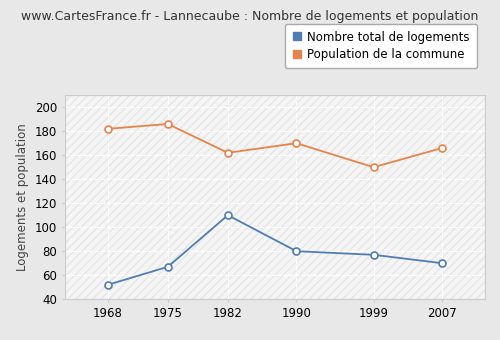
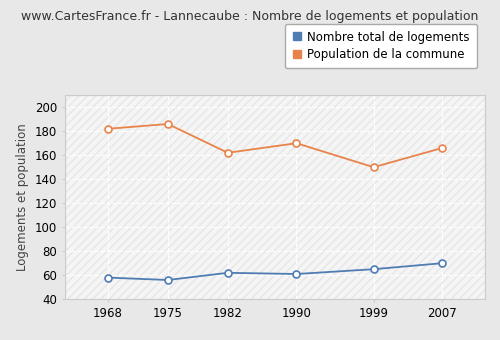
Nombre total de logements/1968: 52 -> 58
Nombre total de logements/1975: 67 -> 56
Nombre total de logements/1982: 110 -> 62
Nombre total de logements/1990: 80 -> 61
Nombre total de logements/1999: 77 -> 65
